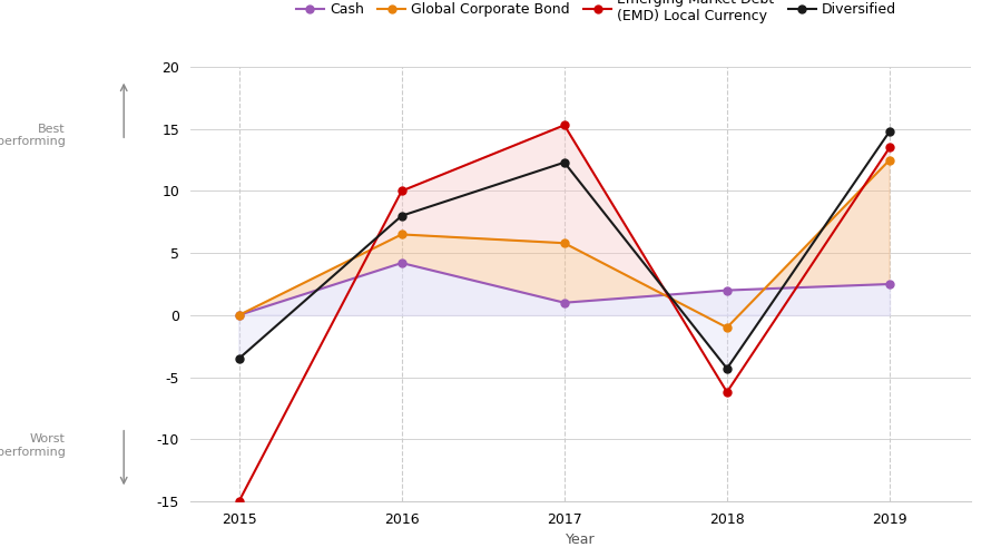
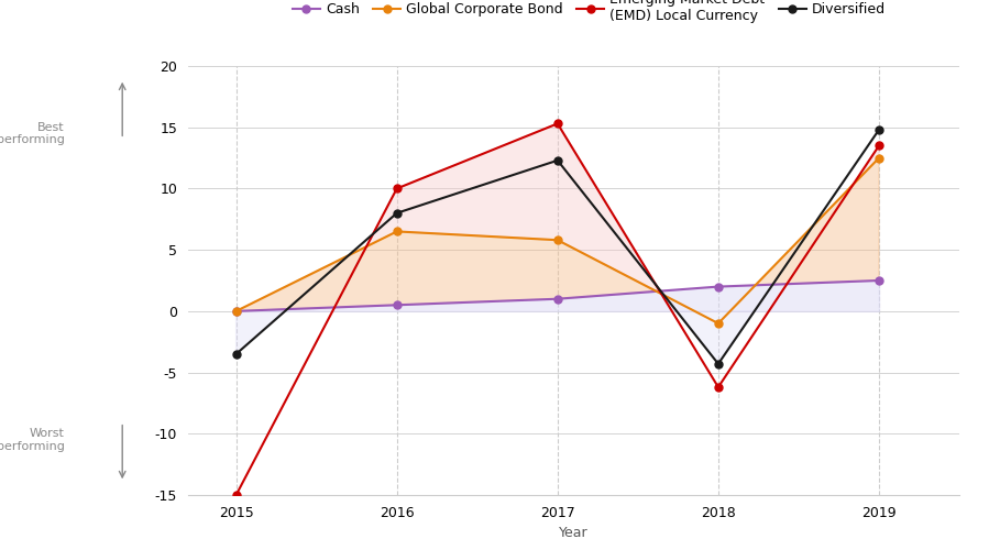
Cash/2016: 4.2 -> 0.5
